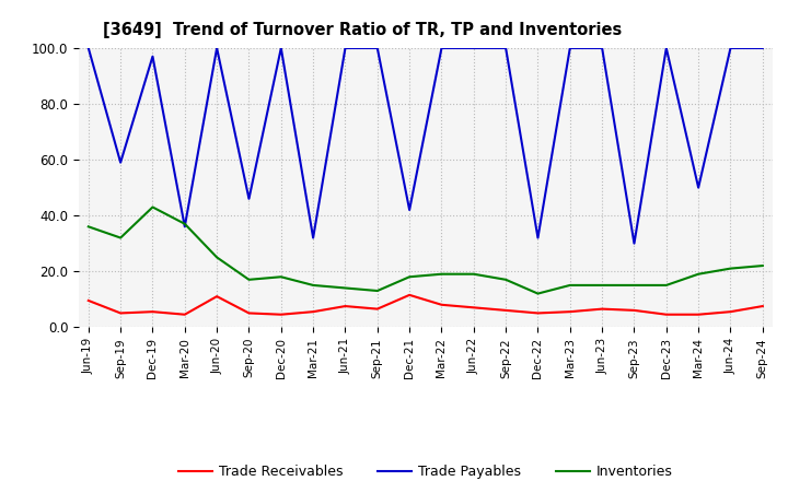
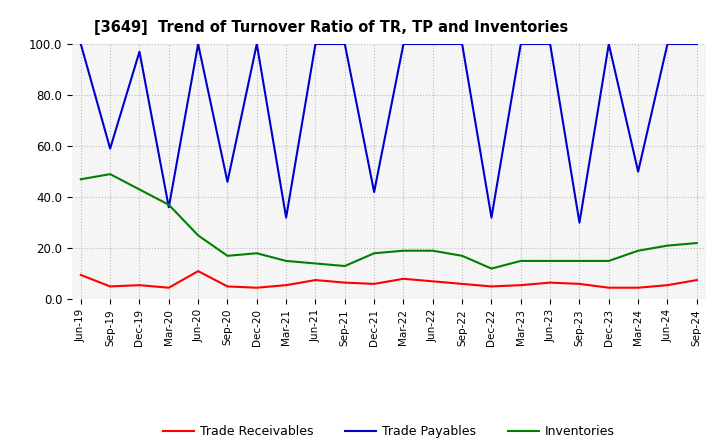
Inventories/Jun-19: 36 -> 47
Inventories/Sep-19: 32 -> 49
Trade Receivables/Dec-21: 11.5 -> 6.0
